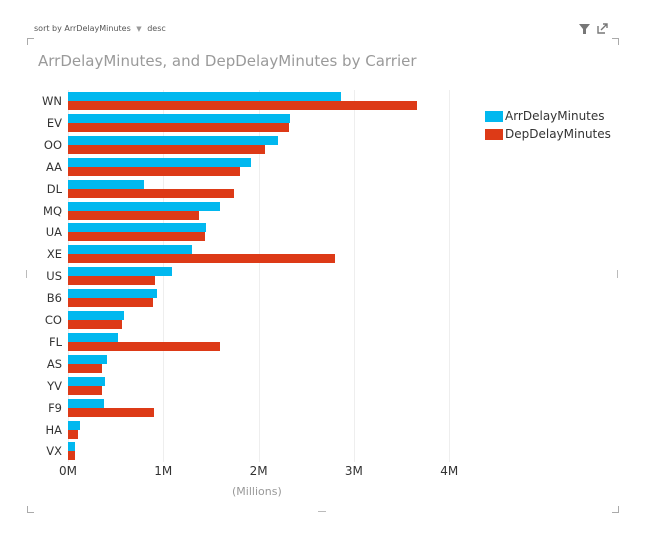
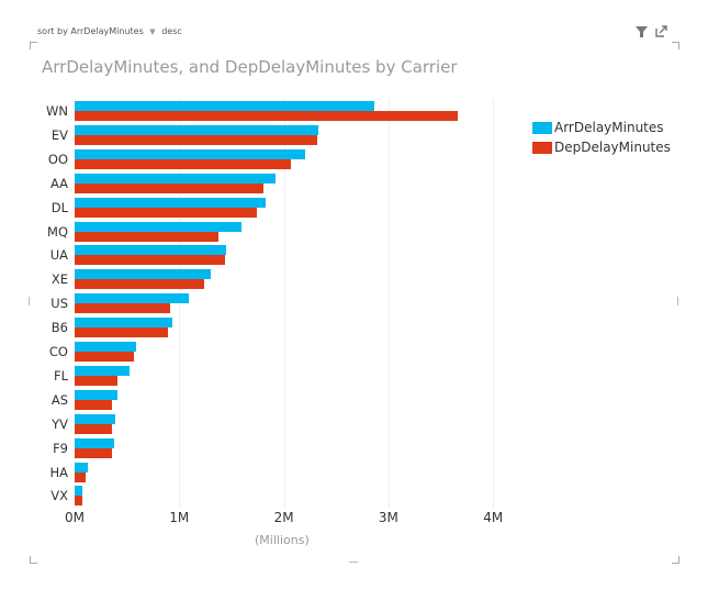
ArrDelayMinutes/DL: 0.8M -> 1.8M
DepDelayMinutes/XE: 2.8M -> 1.2M
DepDelayMinutes/FL: 1.6M -> 0.4M
DepDelayMinutes/F9: 0.9M -> 0.4M
